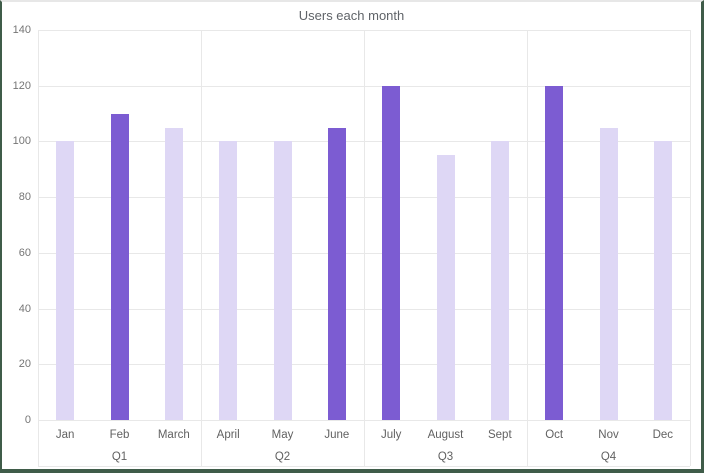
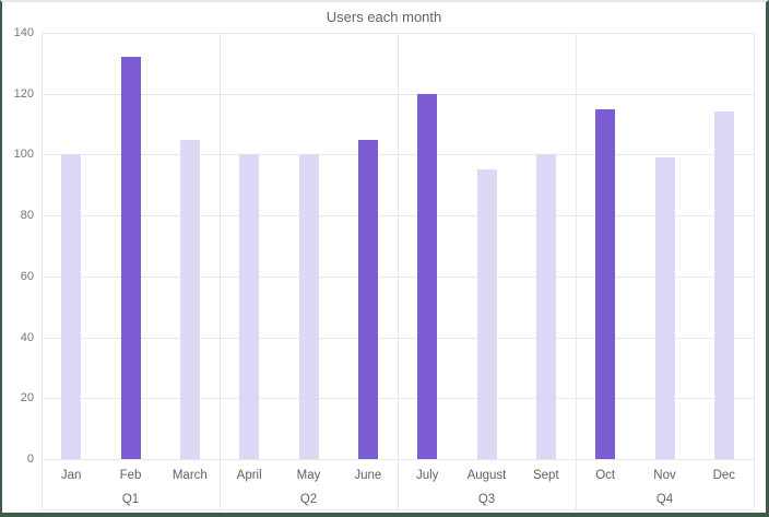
Feb: 110 -> 132
Oct: 120 -> 115
Nov: 105 -> 99
Dec: 100 -> 114
